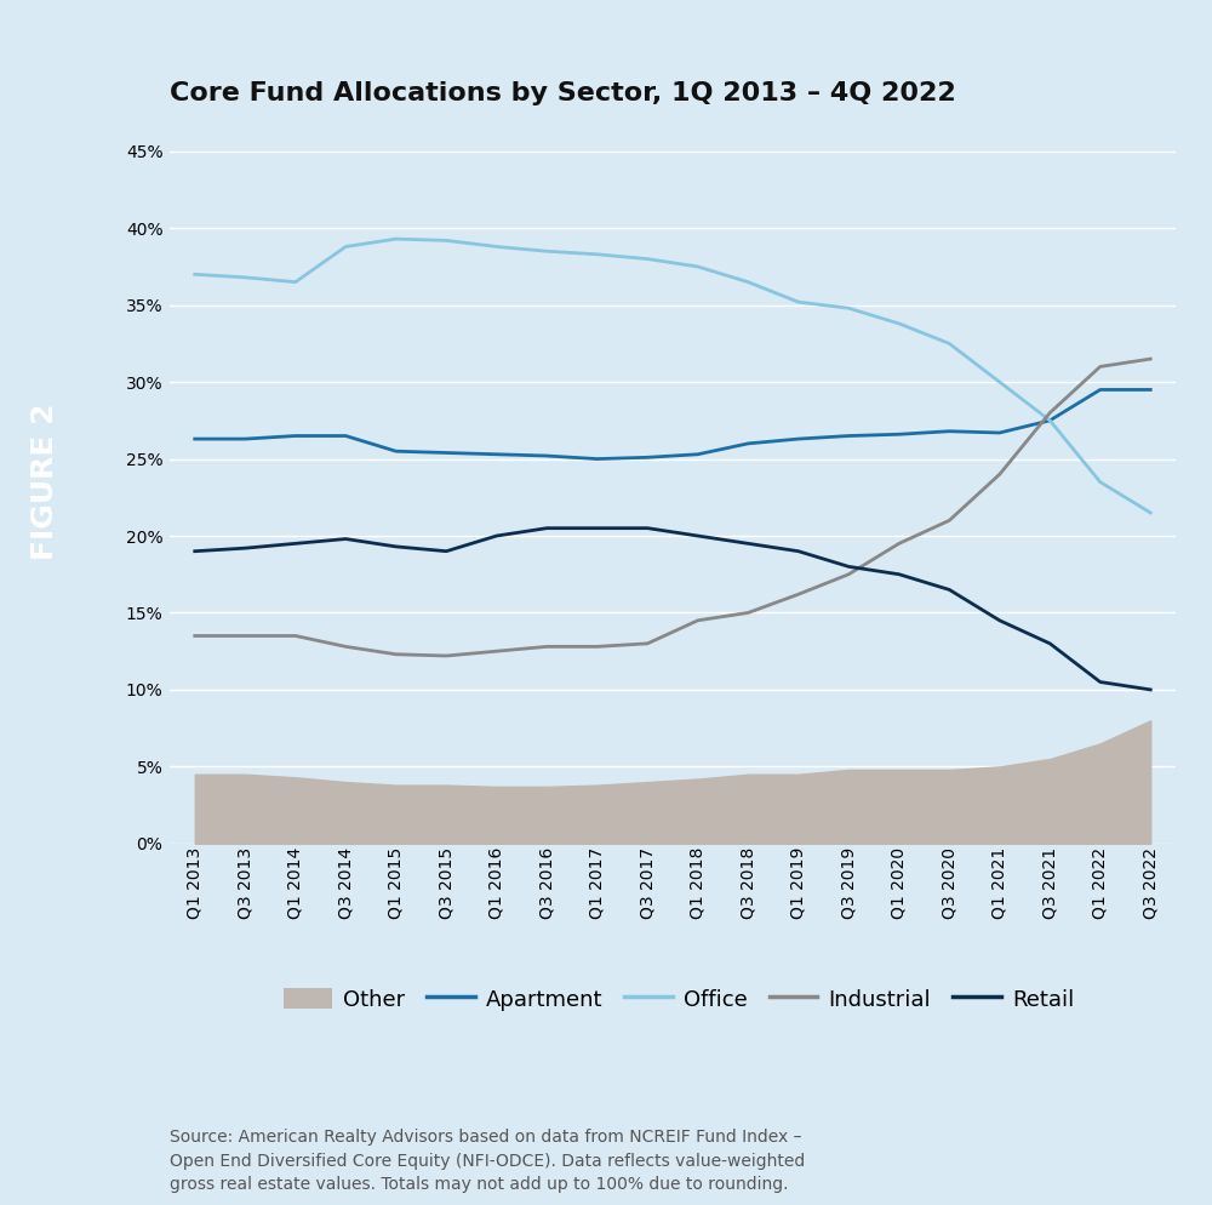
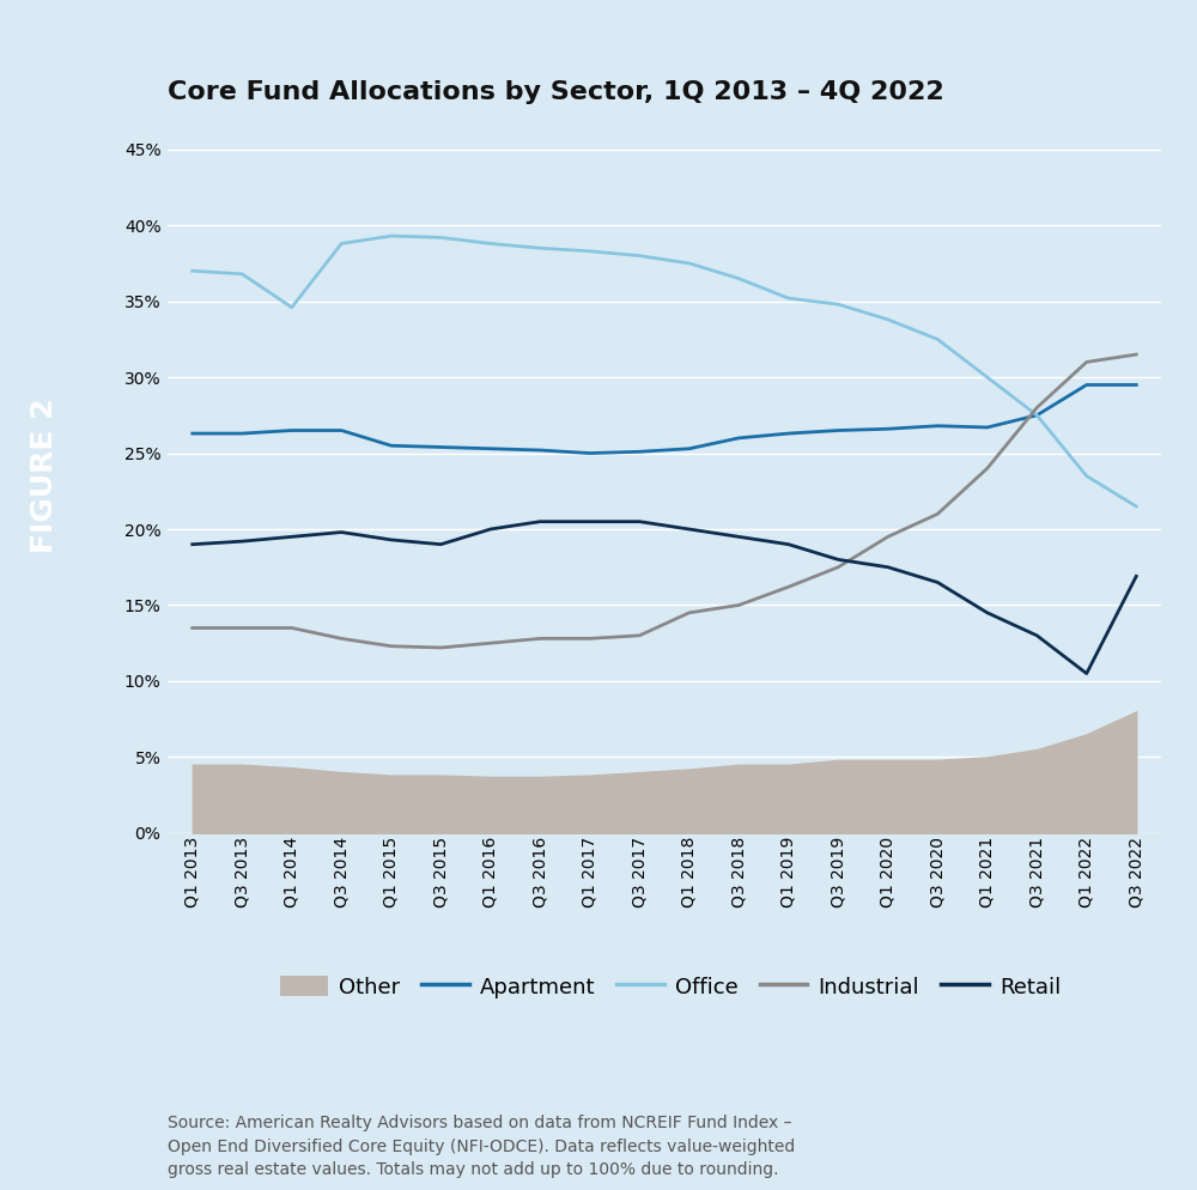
Office/Q1 2014: 36.5% -> 34.6%
Retail/Q3 2022: 10.0% -> 16.9%
